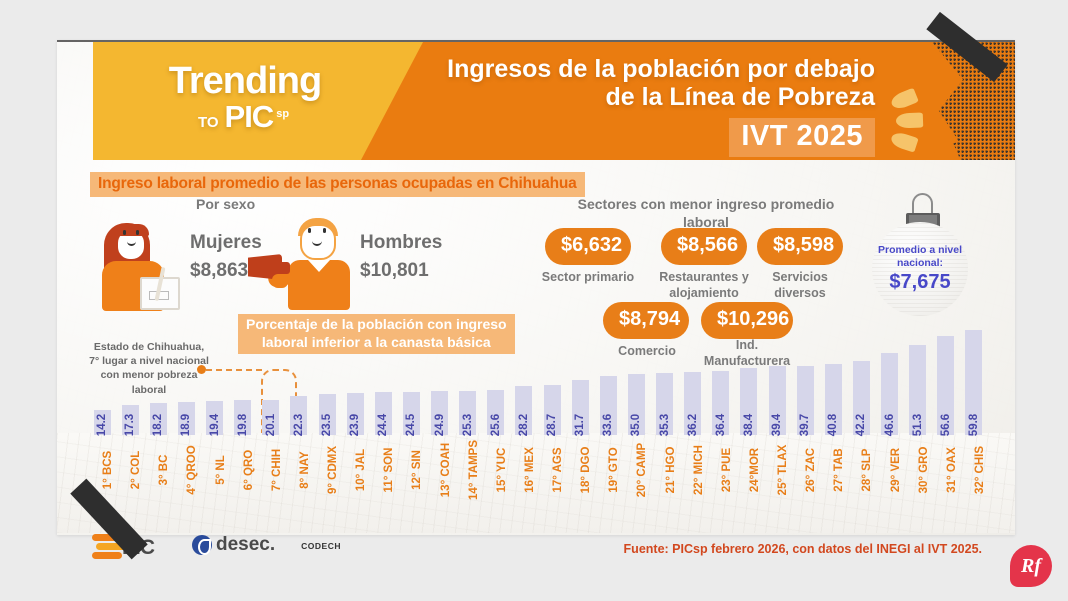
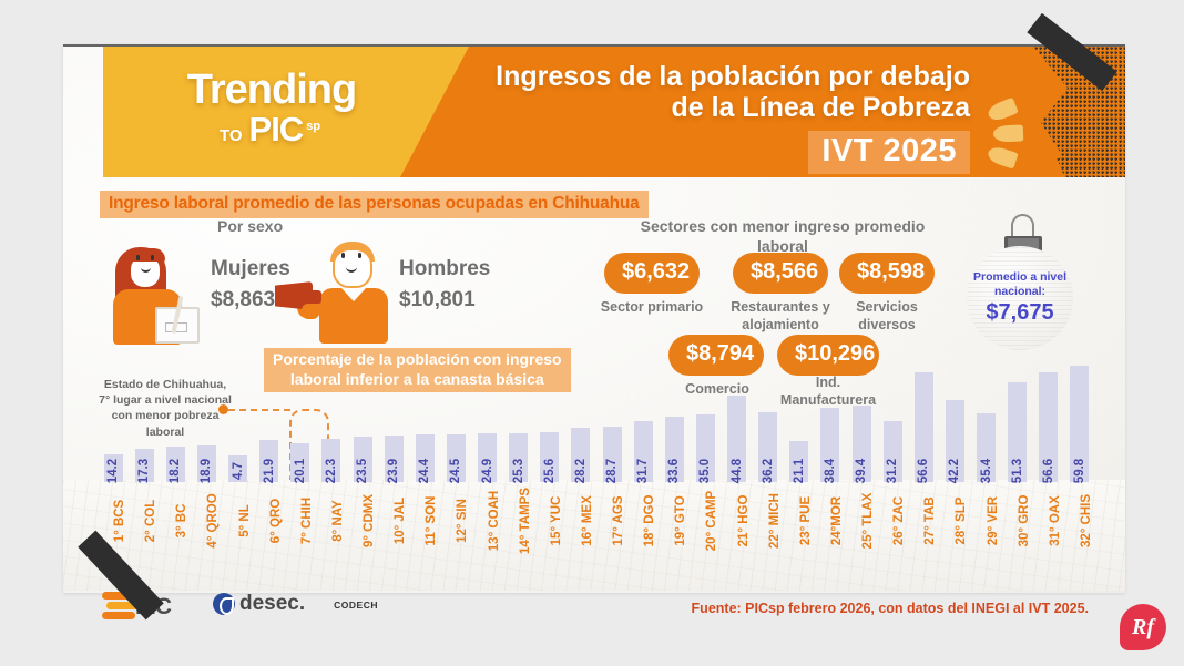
5° NL: 19.4 -> 4.7
6° QRO: 19.8 -> 21.9
21° HGO: 35.3 -> 44.8
23° PUE: 36.4 -> 21.1
26° ZAC: 39.7 -> 31.2
27° TAB: 40.8 -> 56.6
29° VER: 46.6 -> 35.4
